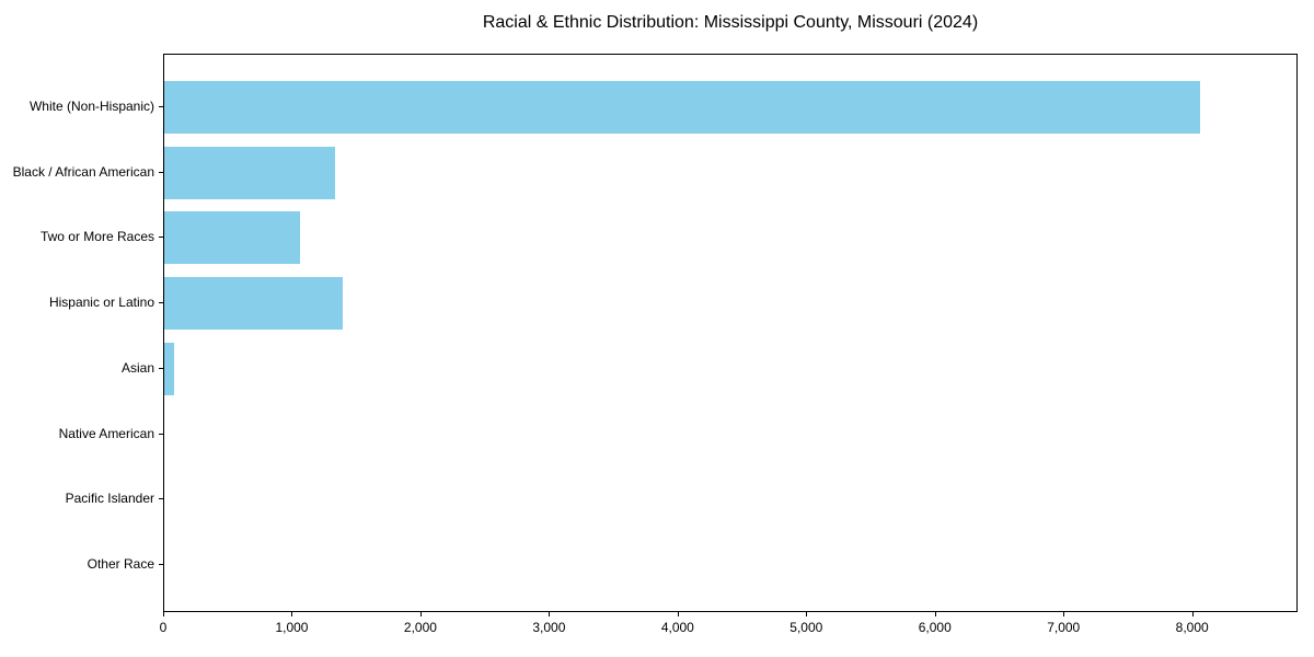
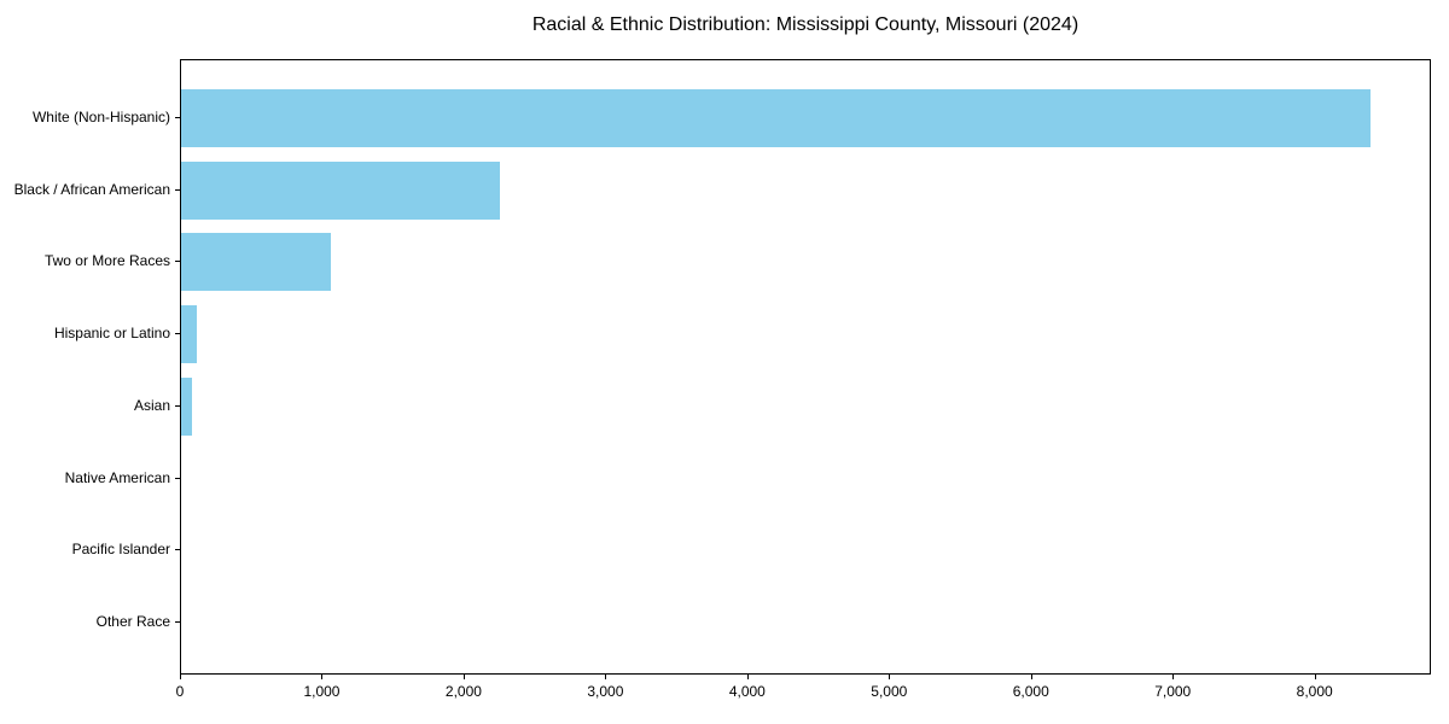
White (Non-Hispanic): 8070 -> 8400
Black / African American: 1330 -> 2250
Hispanic or Latino: 1390 -> 110
